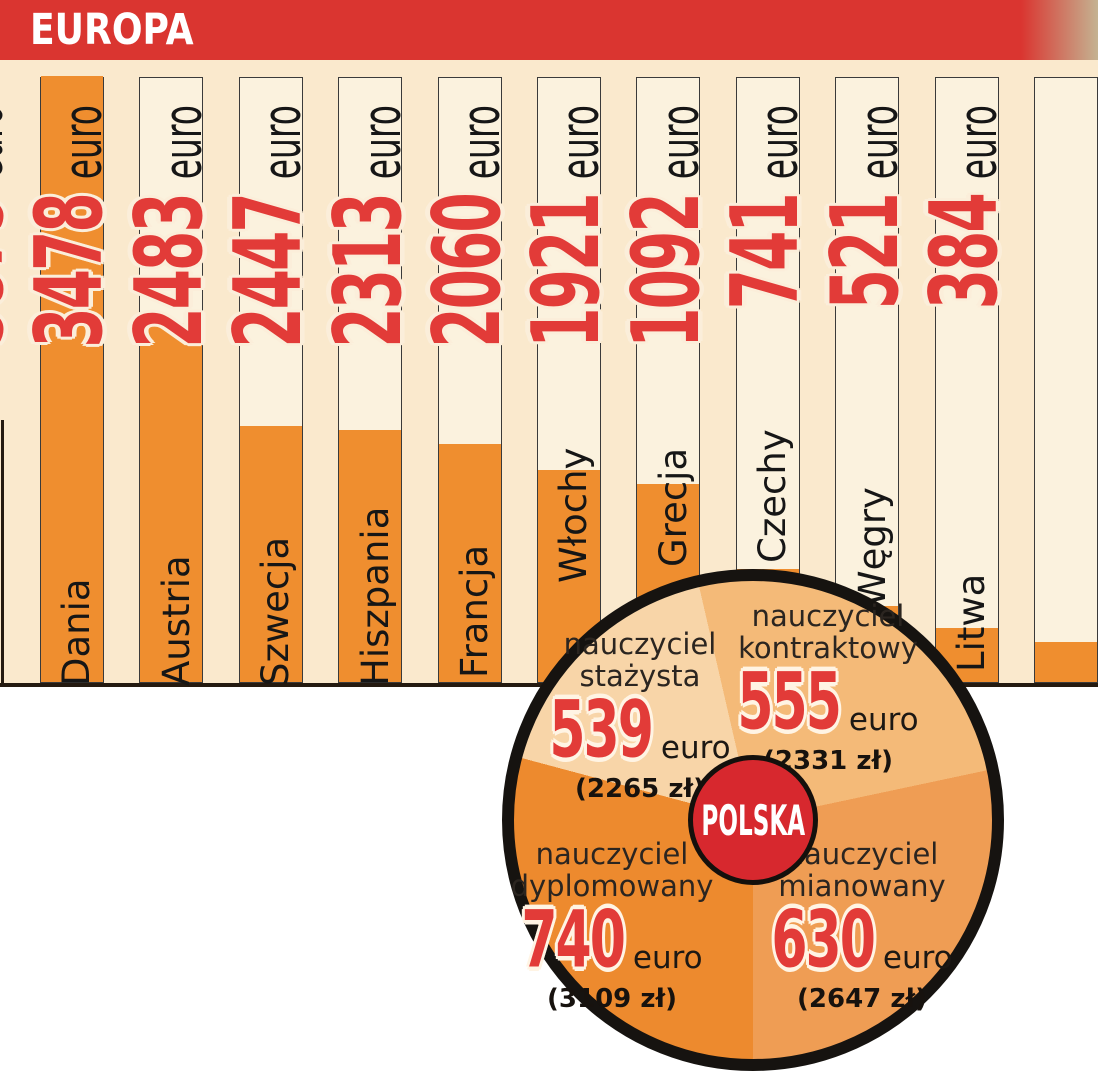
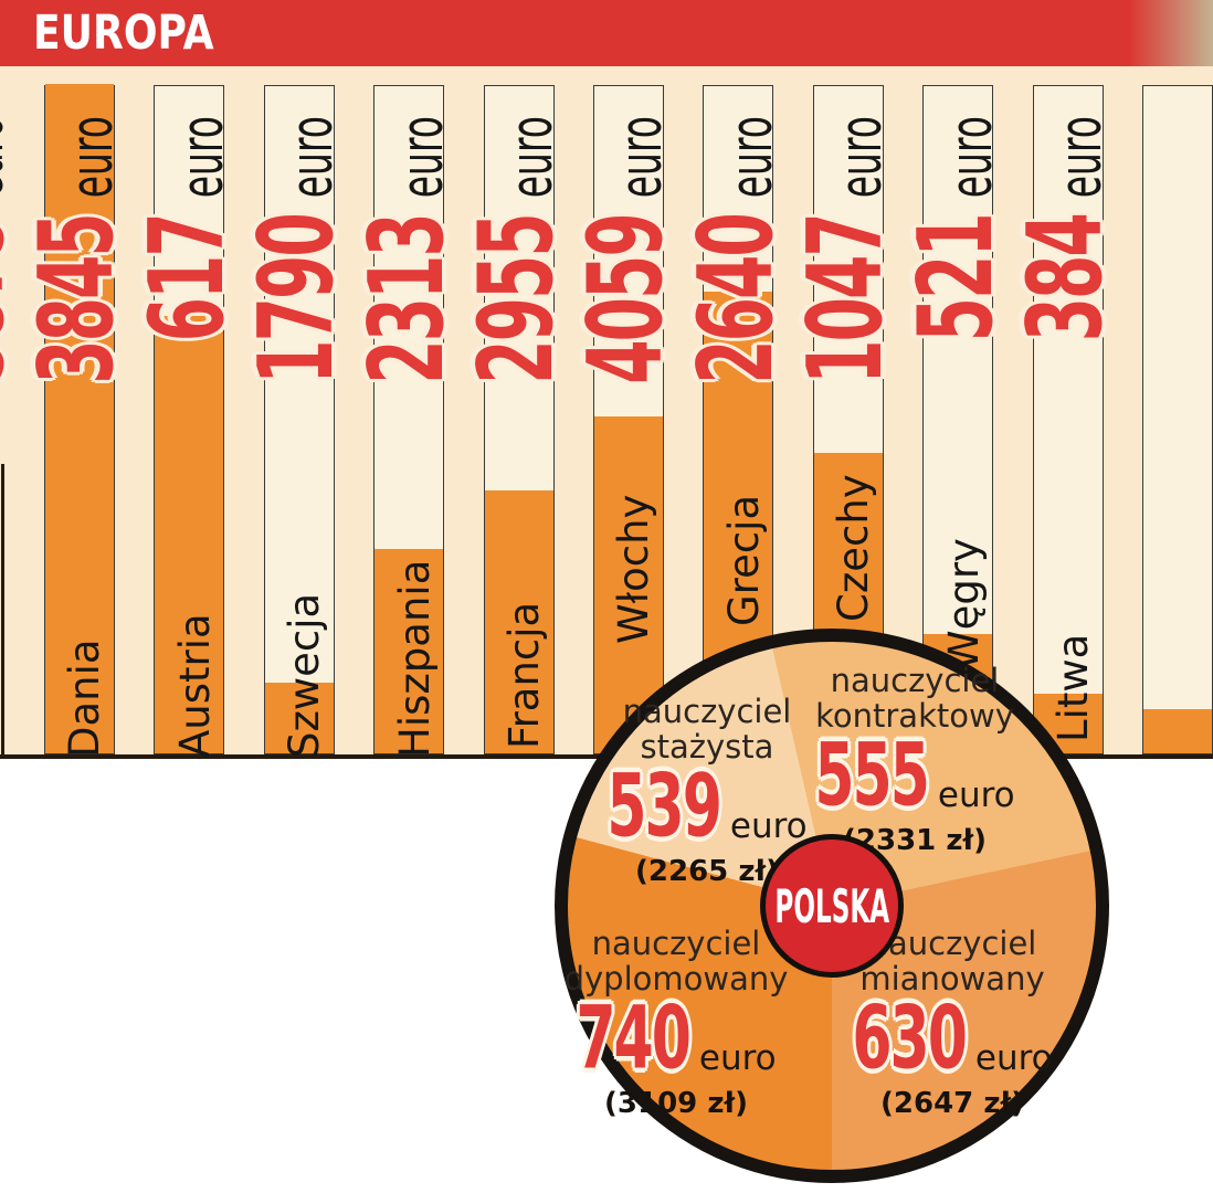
EUROPA/Dania: 3478 -> 3845
EUROPA/Austria: 2483 -> 617
EUROPA/Szwecja: 2447 -> 1790
EUROPA/Francja: 2060 -> 2955
EUROPA/Włochy: 1921 -> 4059
EUROPA/Grecja: 1092 -> 2640
EUROPA/Czechy: 741 -> 1047
